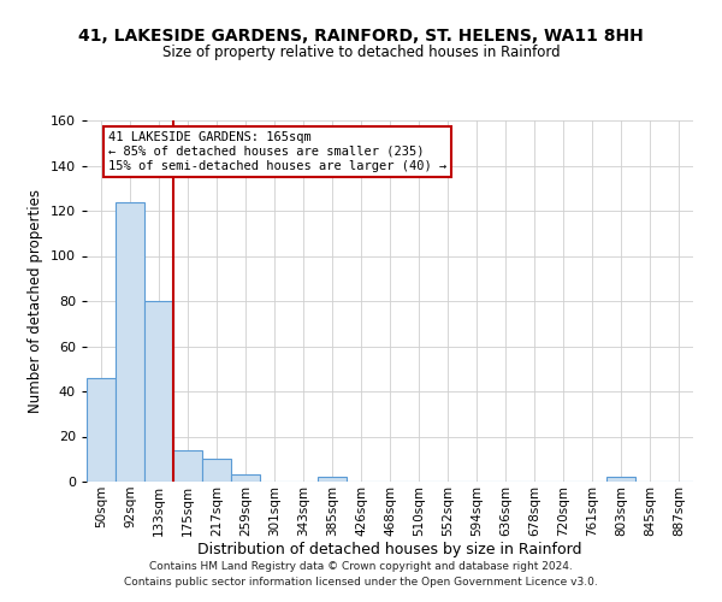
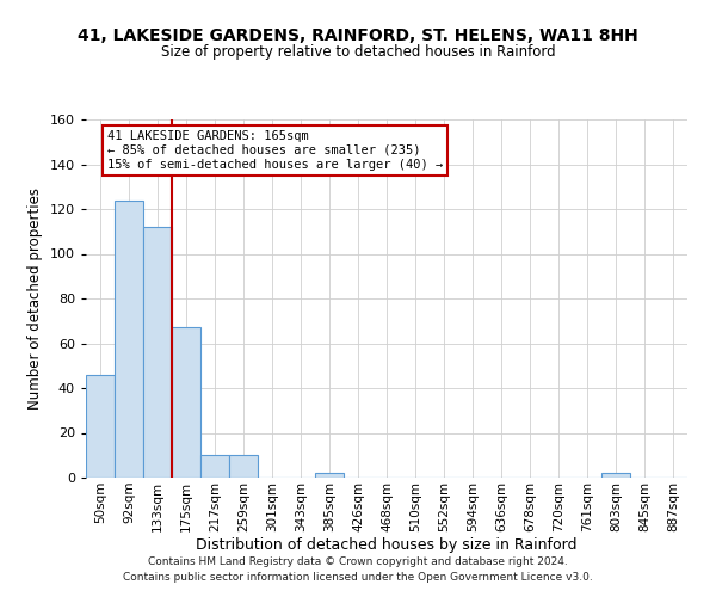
133sqm: 80 -> 112
175sqm: 14 -> 67
259sqm: 3 -> 10
